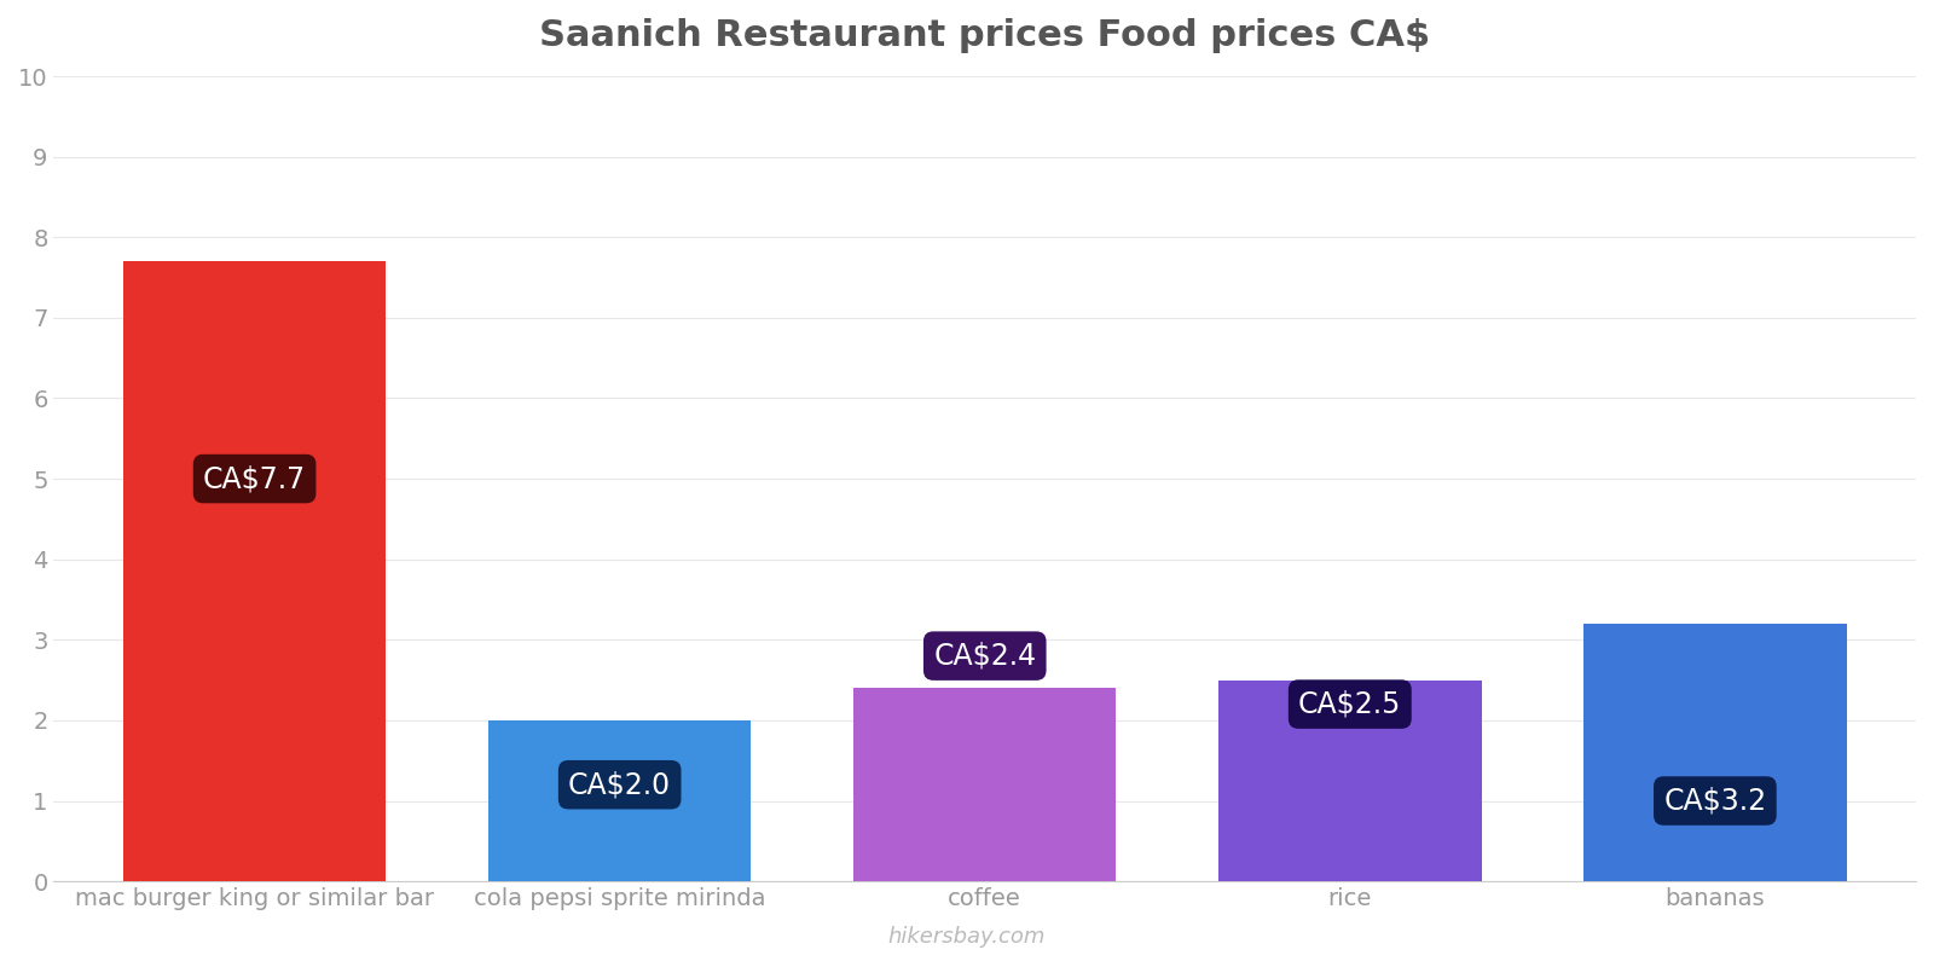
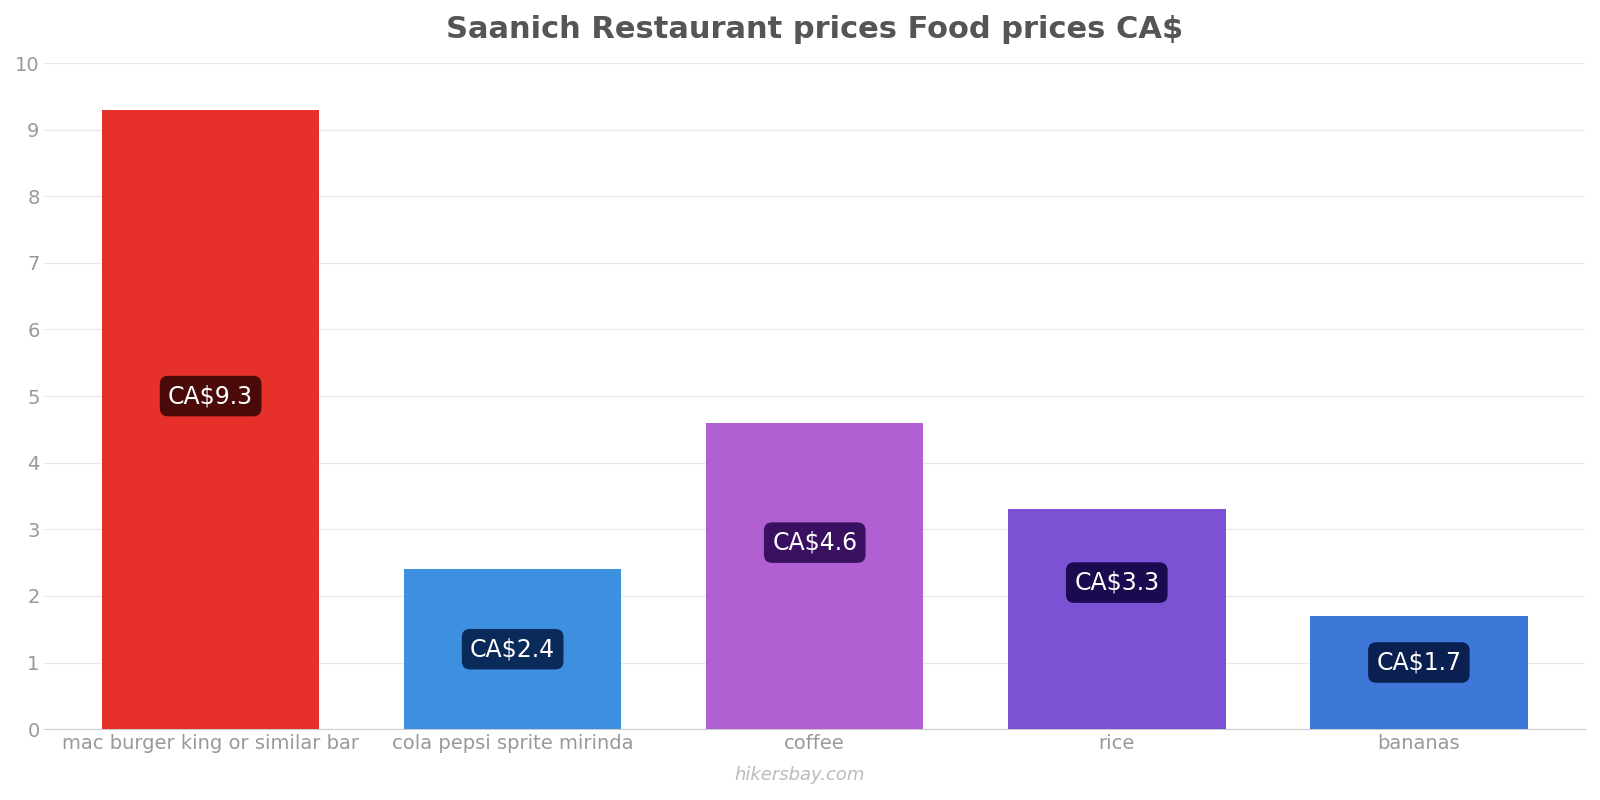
mac burger king or similar bar: CA$7.7 -> CA$9.3
cola pepsi sprite mirinda: CA$2.0 -> CA$2.4
coffee: CA$2.4 -> CA$4.6
rice: CA$2.5 -> CA$3.3
bananas: CA$3.2 -> CA$1.7
